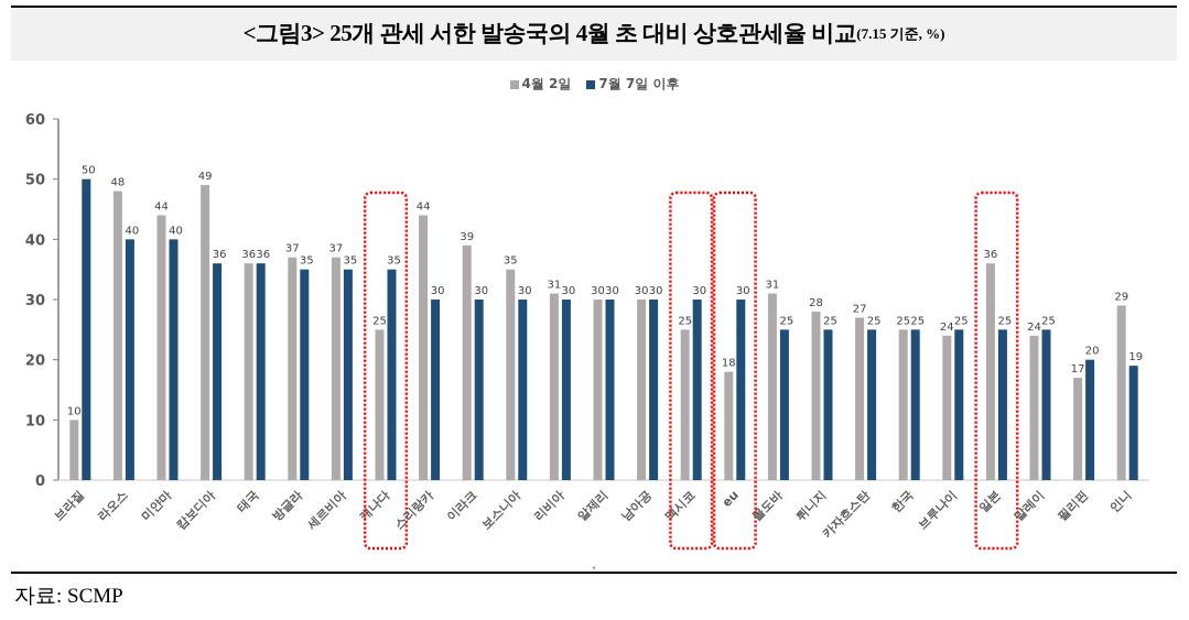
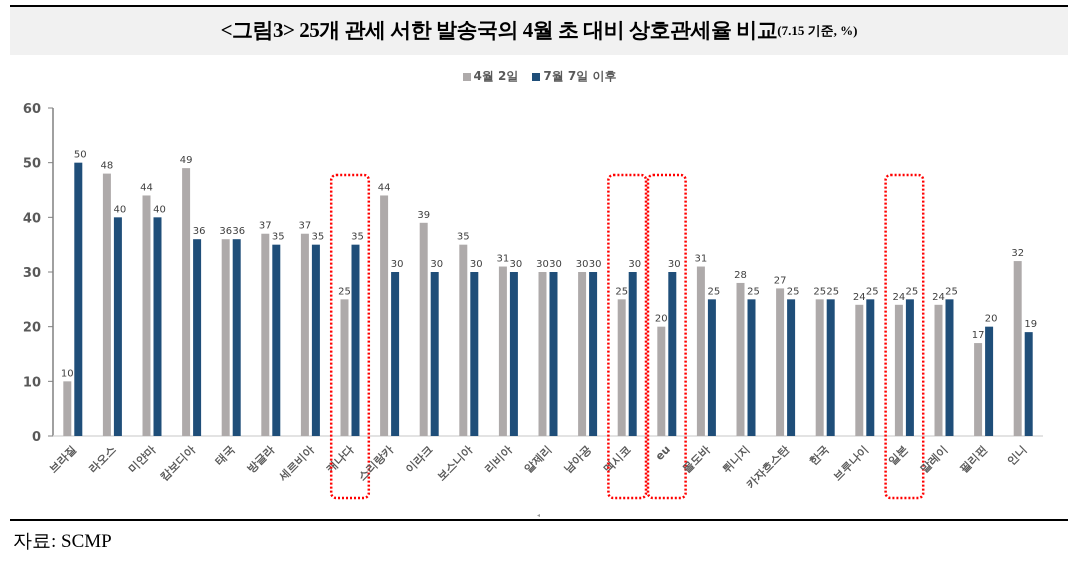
4월 2일/eu: 18 -> 20
4월 2일/일본: 36 -> 24
4월 2일/인니: 29 -> 32
